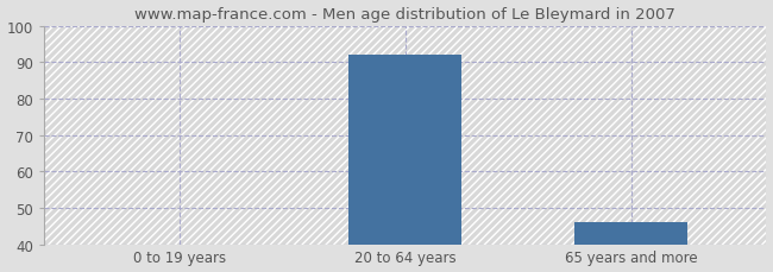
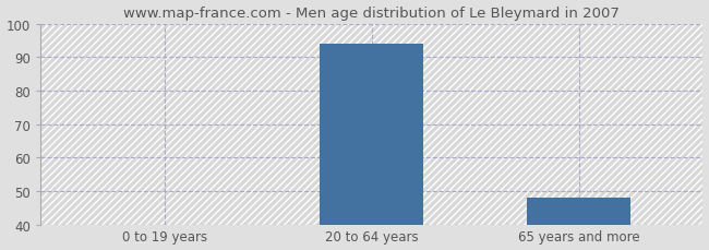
20 to 64 years: 92 -> 94
65 years and more: 46 -> 48
